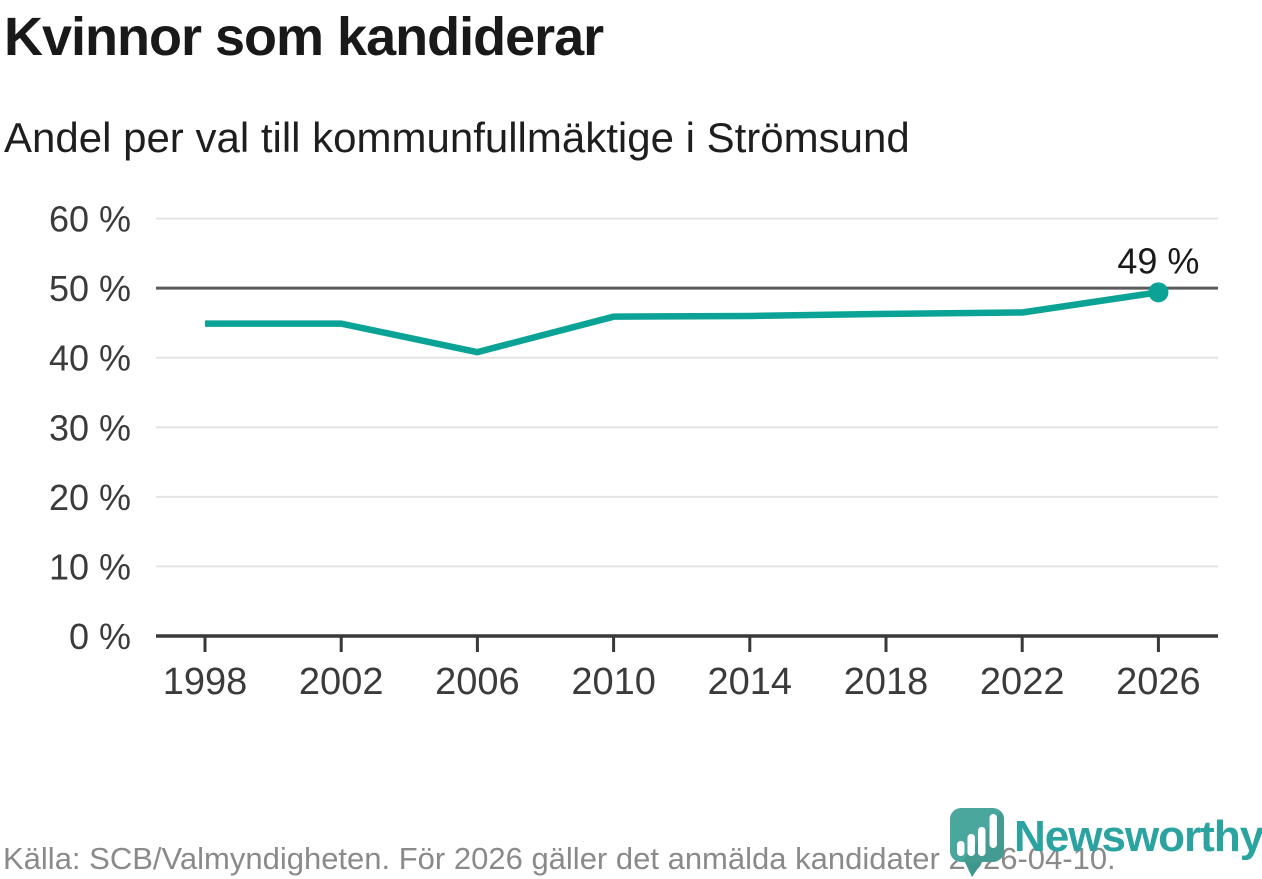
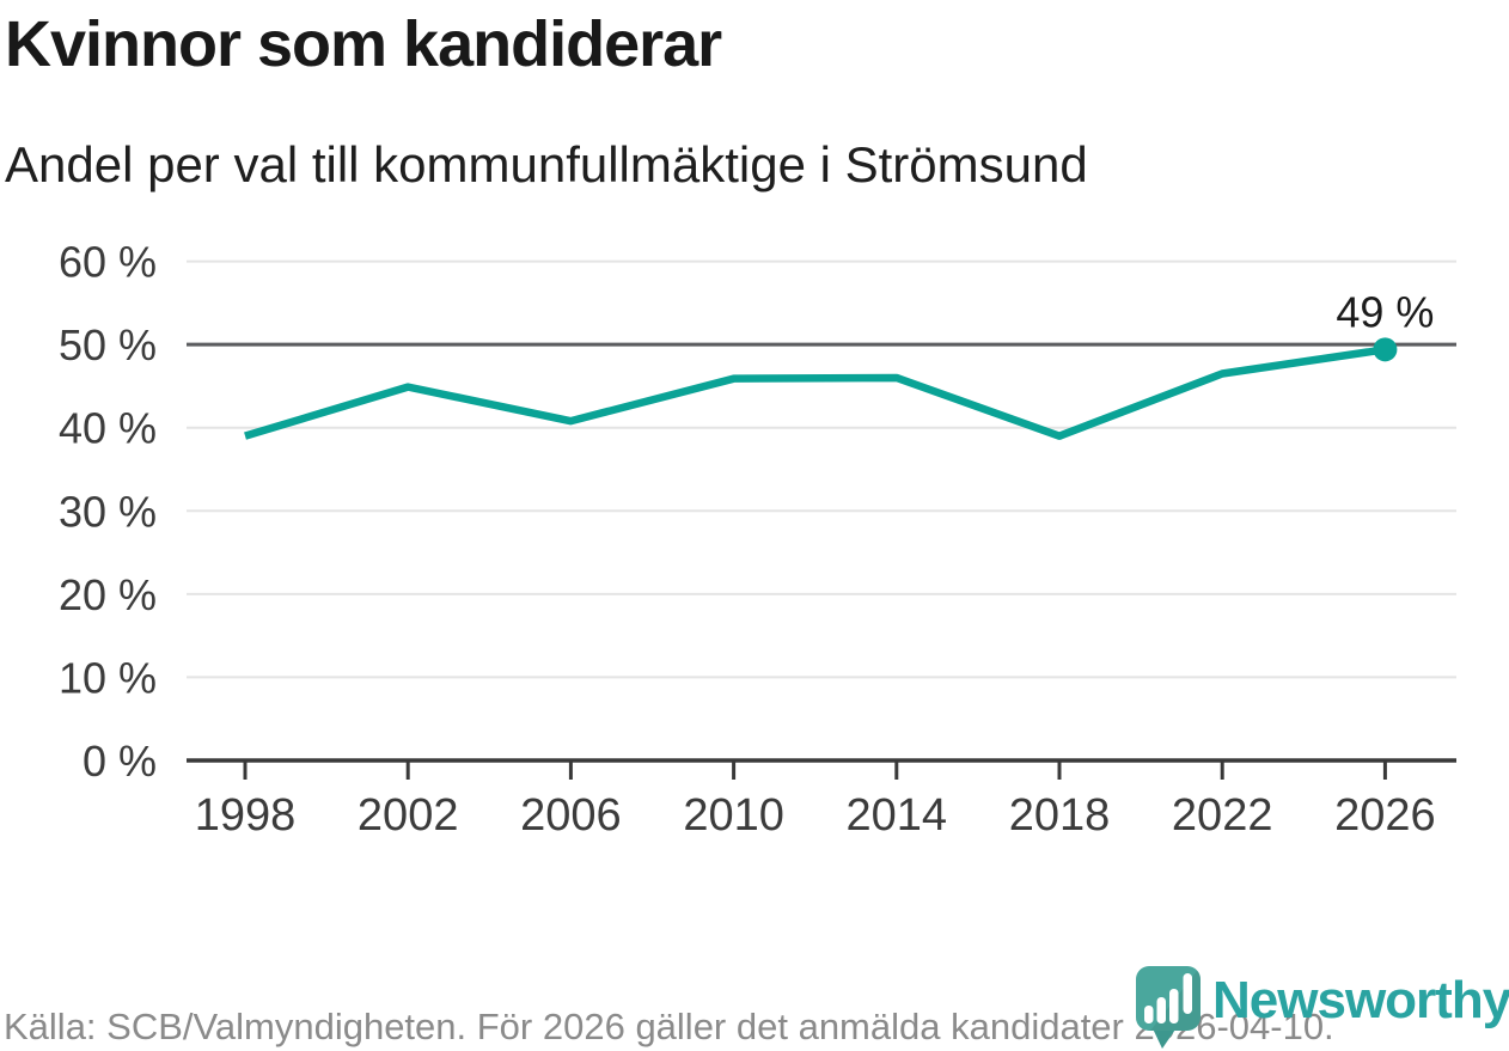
1998: 45% -> 39%
2018: 46% -> 39%
